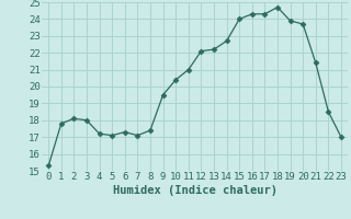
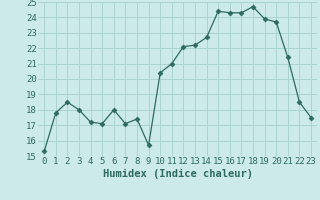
2: 18.1 -> 18.5
6: 17.3 -> 18.0
9: 19.5 -> 15.7
15: 24.0 -> 24.4
23: 17.0 -> 17.5
